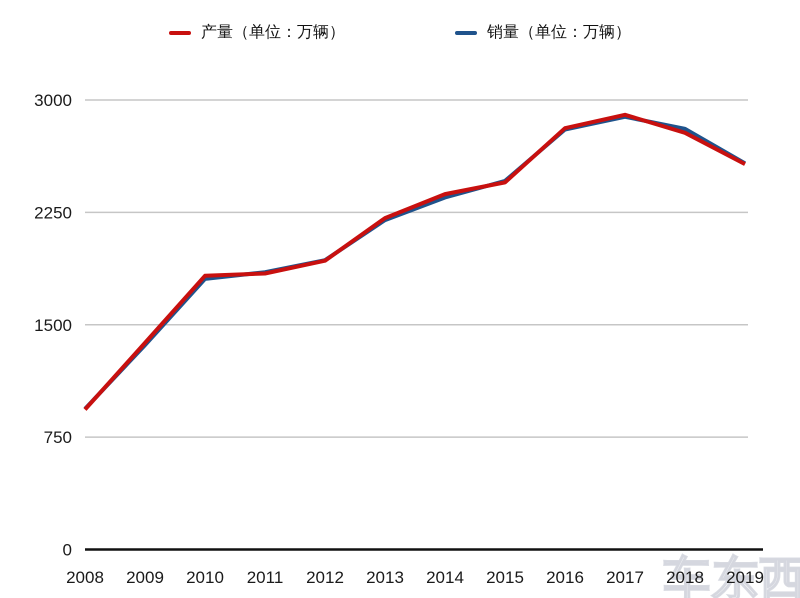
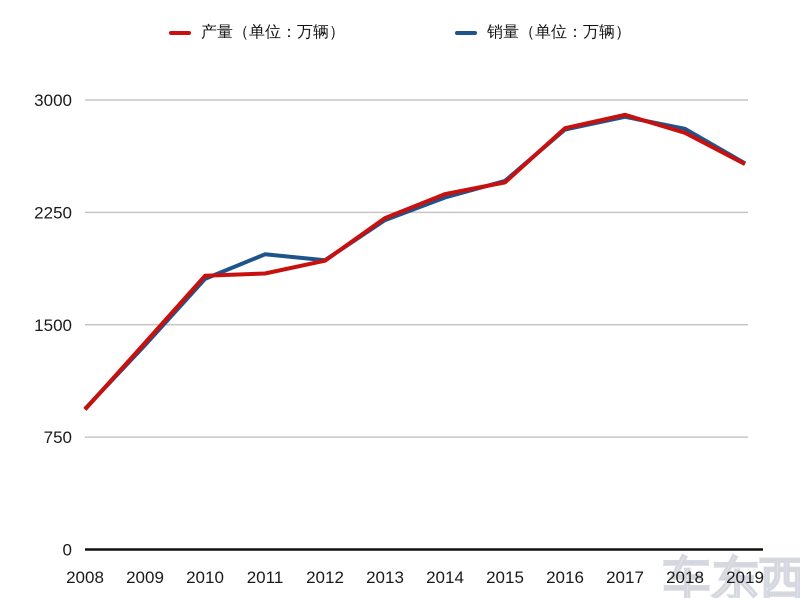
销量（单位：万辆）/2011: 1850 -> 1970
